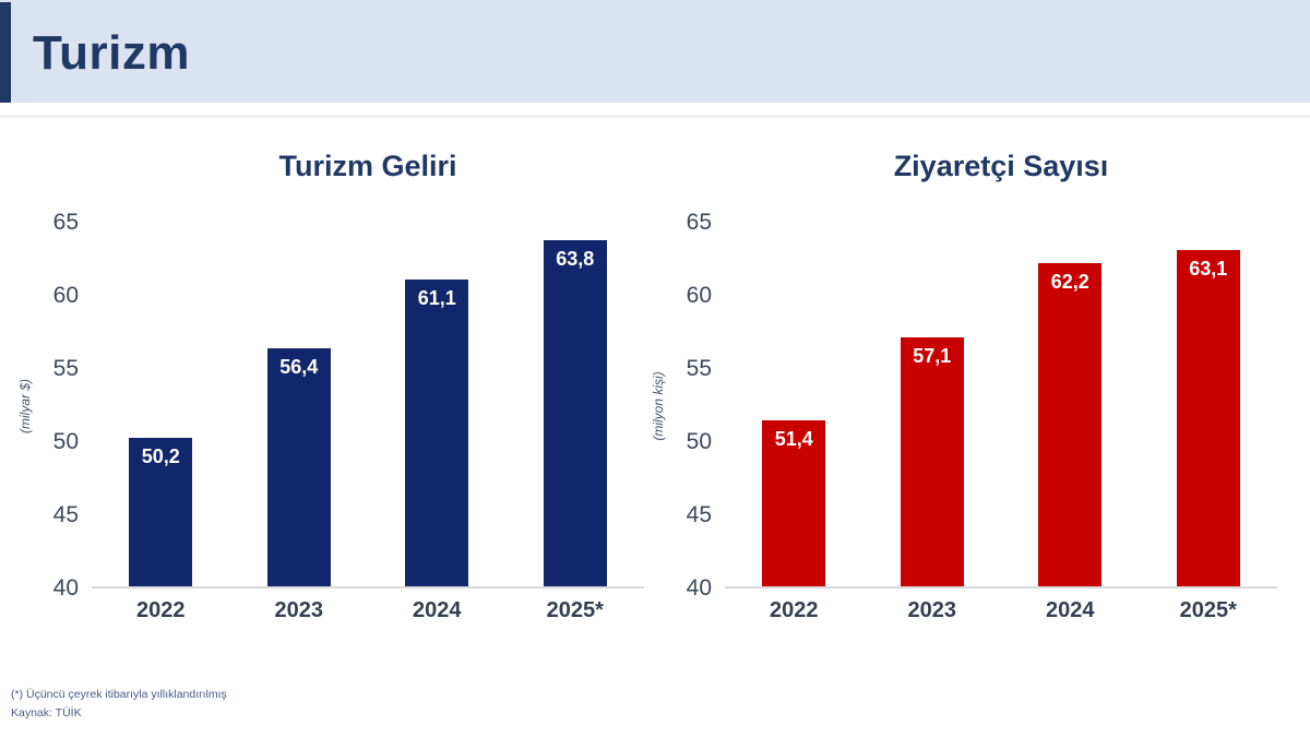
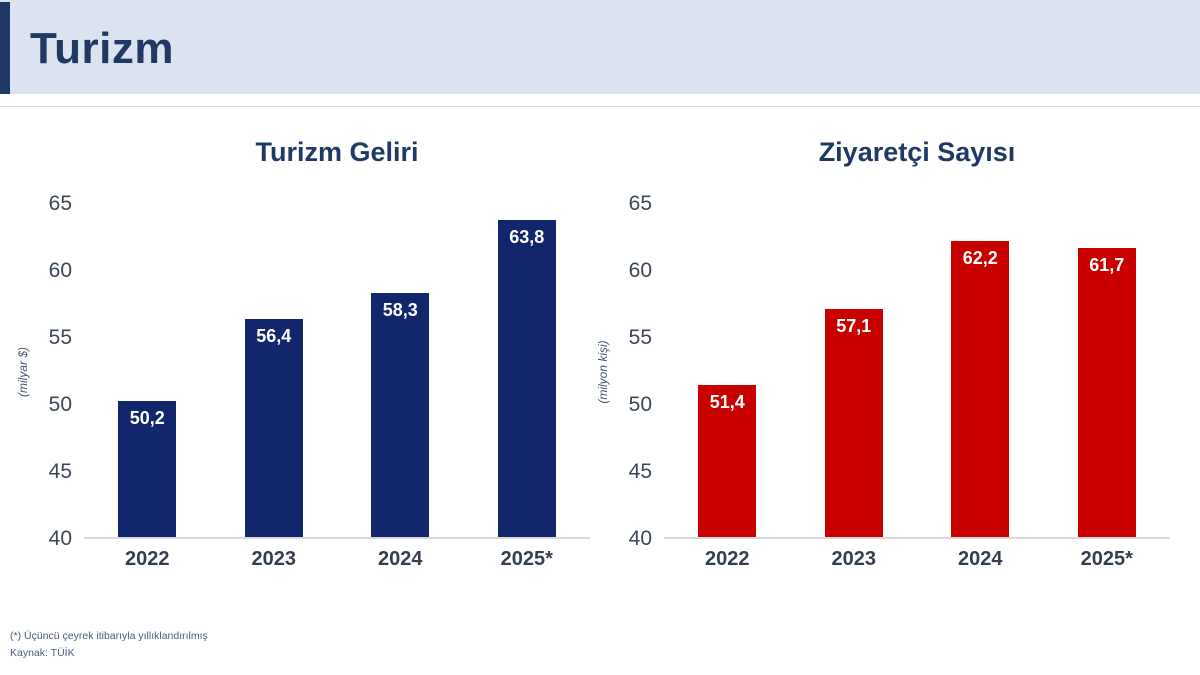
Turizm Geliri/2024: 61,1 -> 58,3
Ziyaretçi Sayısı/2025*: 63,1 -> 61,7
